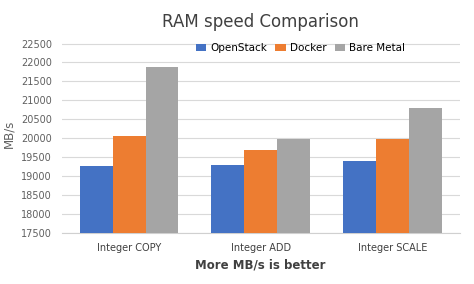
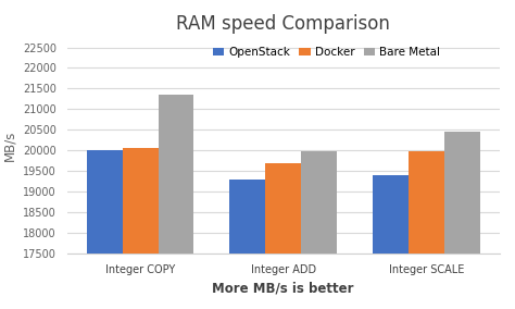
OpenStack/Integer COPY: 19270 -> 20000
Bare Metal/Integer COPY: 21890 -> 21350
Bare Metal/Integer SCALE: 20790 -> 20450
